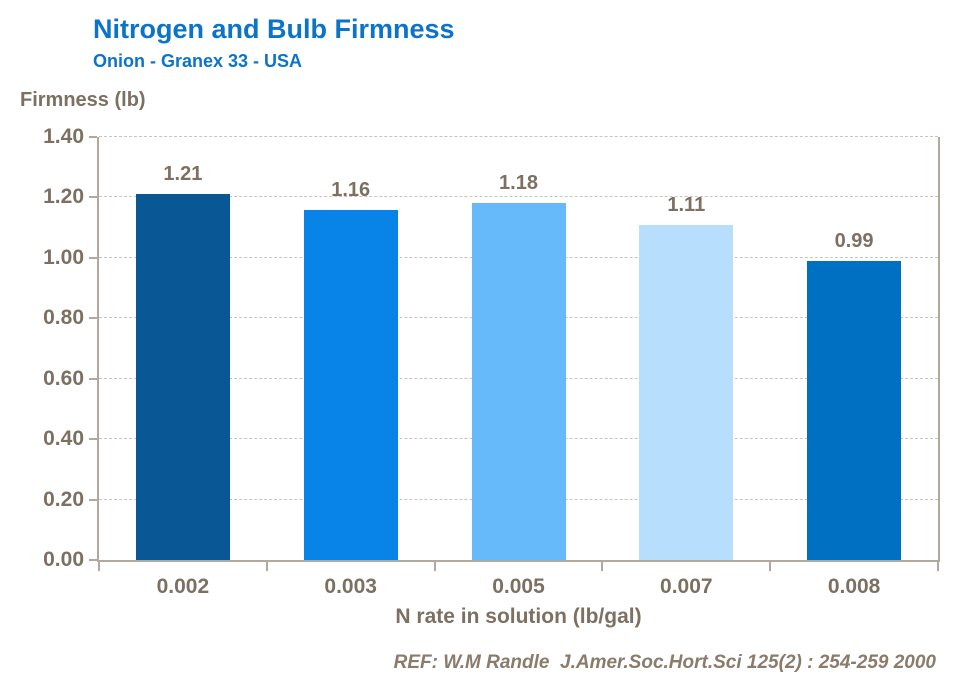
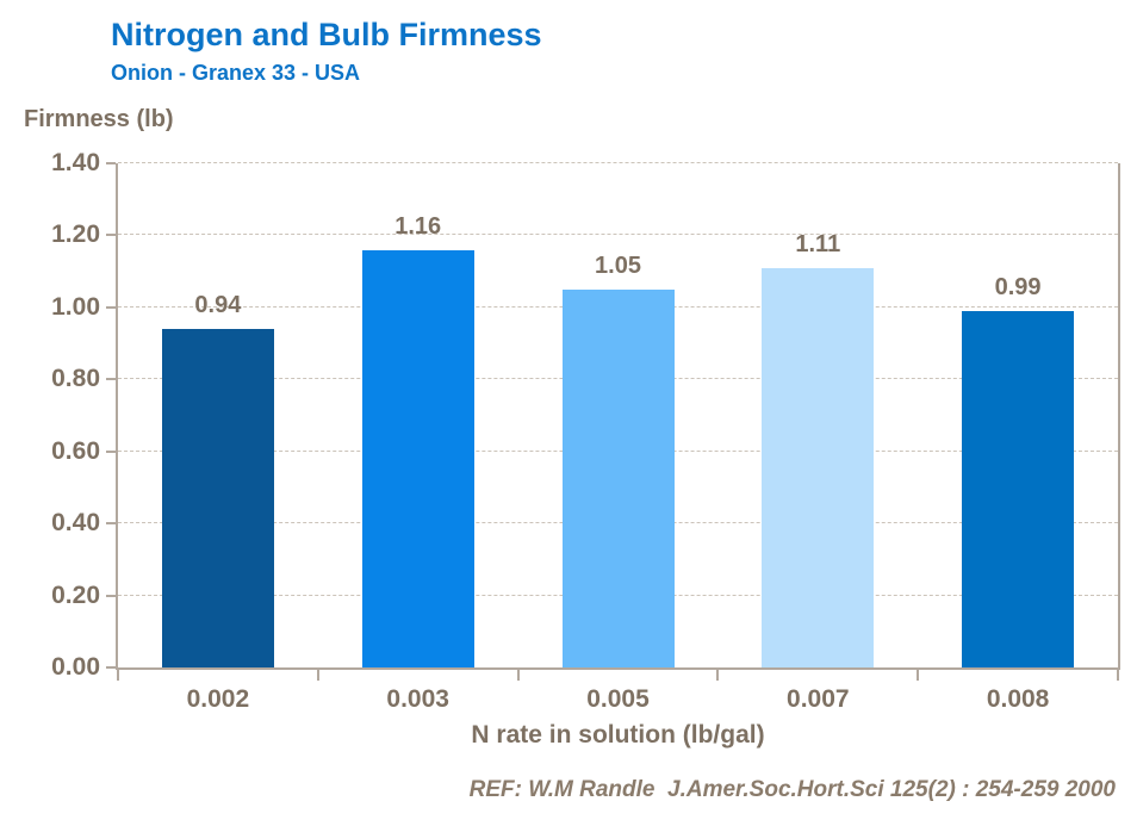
0.002: 1.21 -> 0.94
0.005: 1.18 -> 1.05
